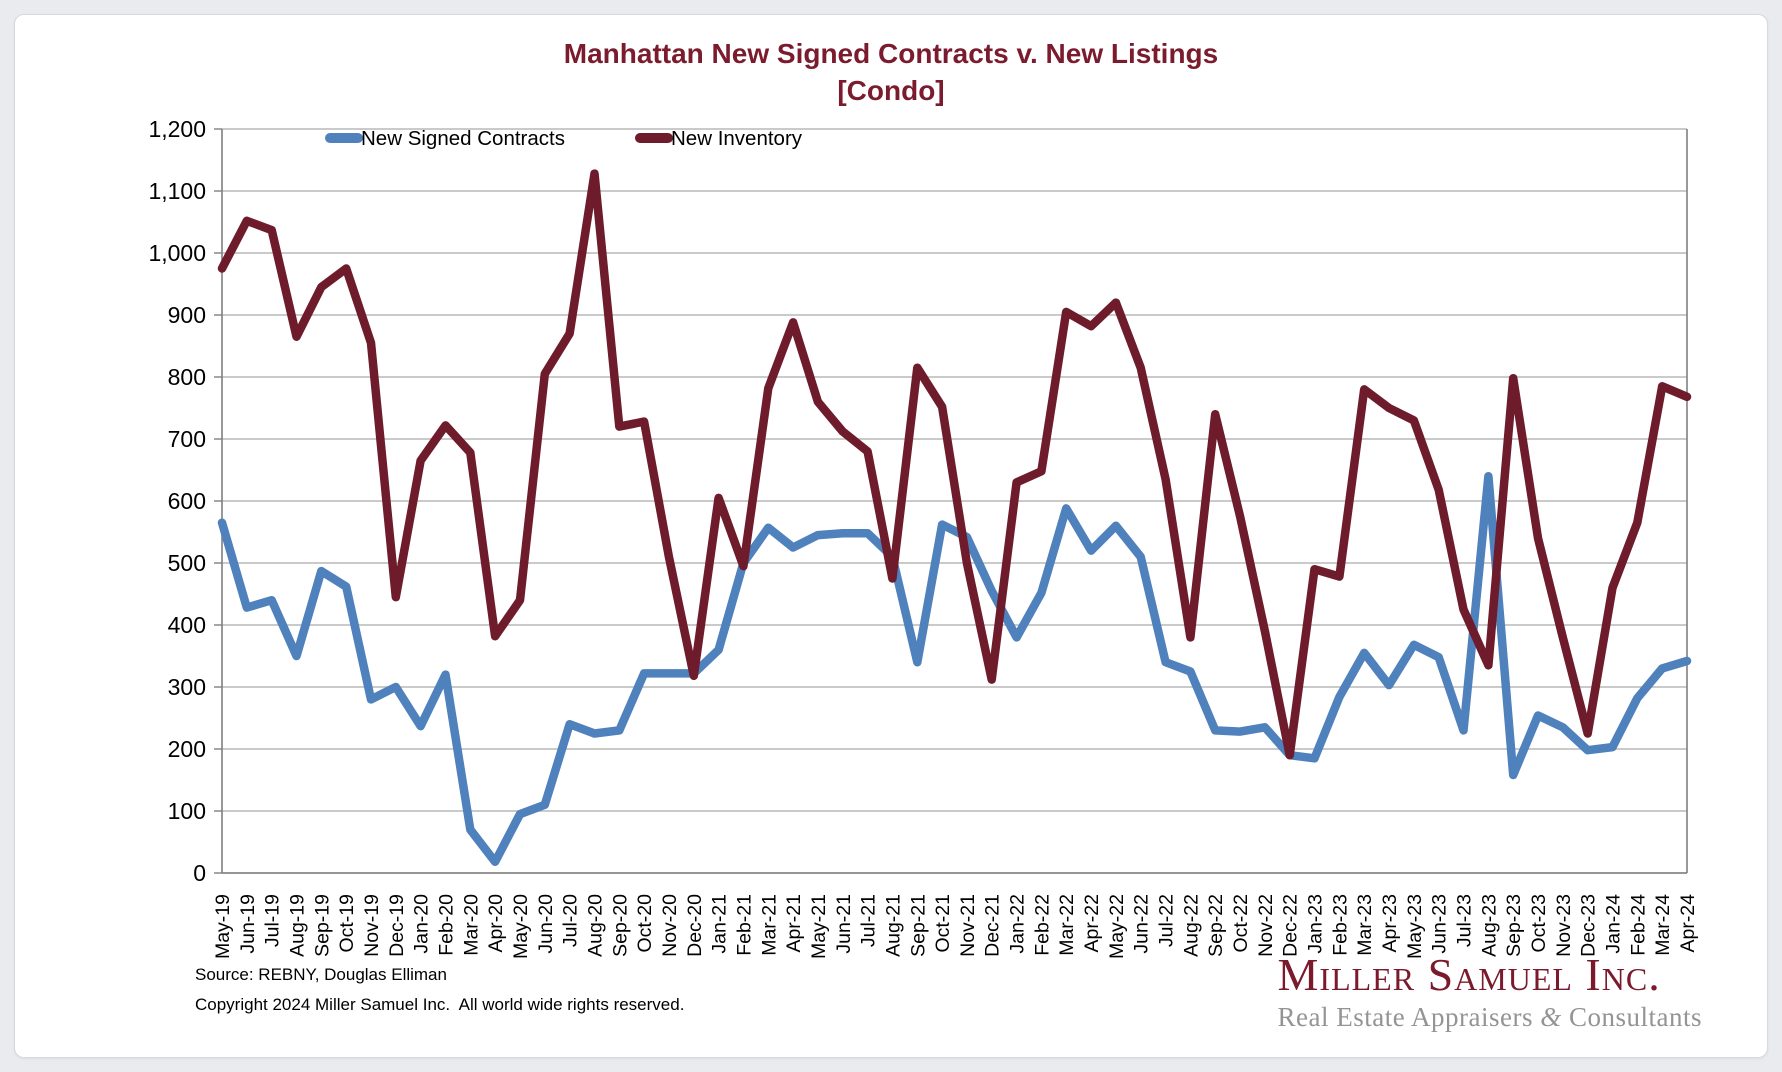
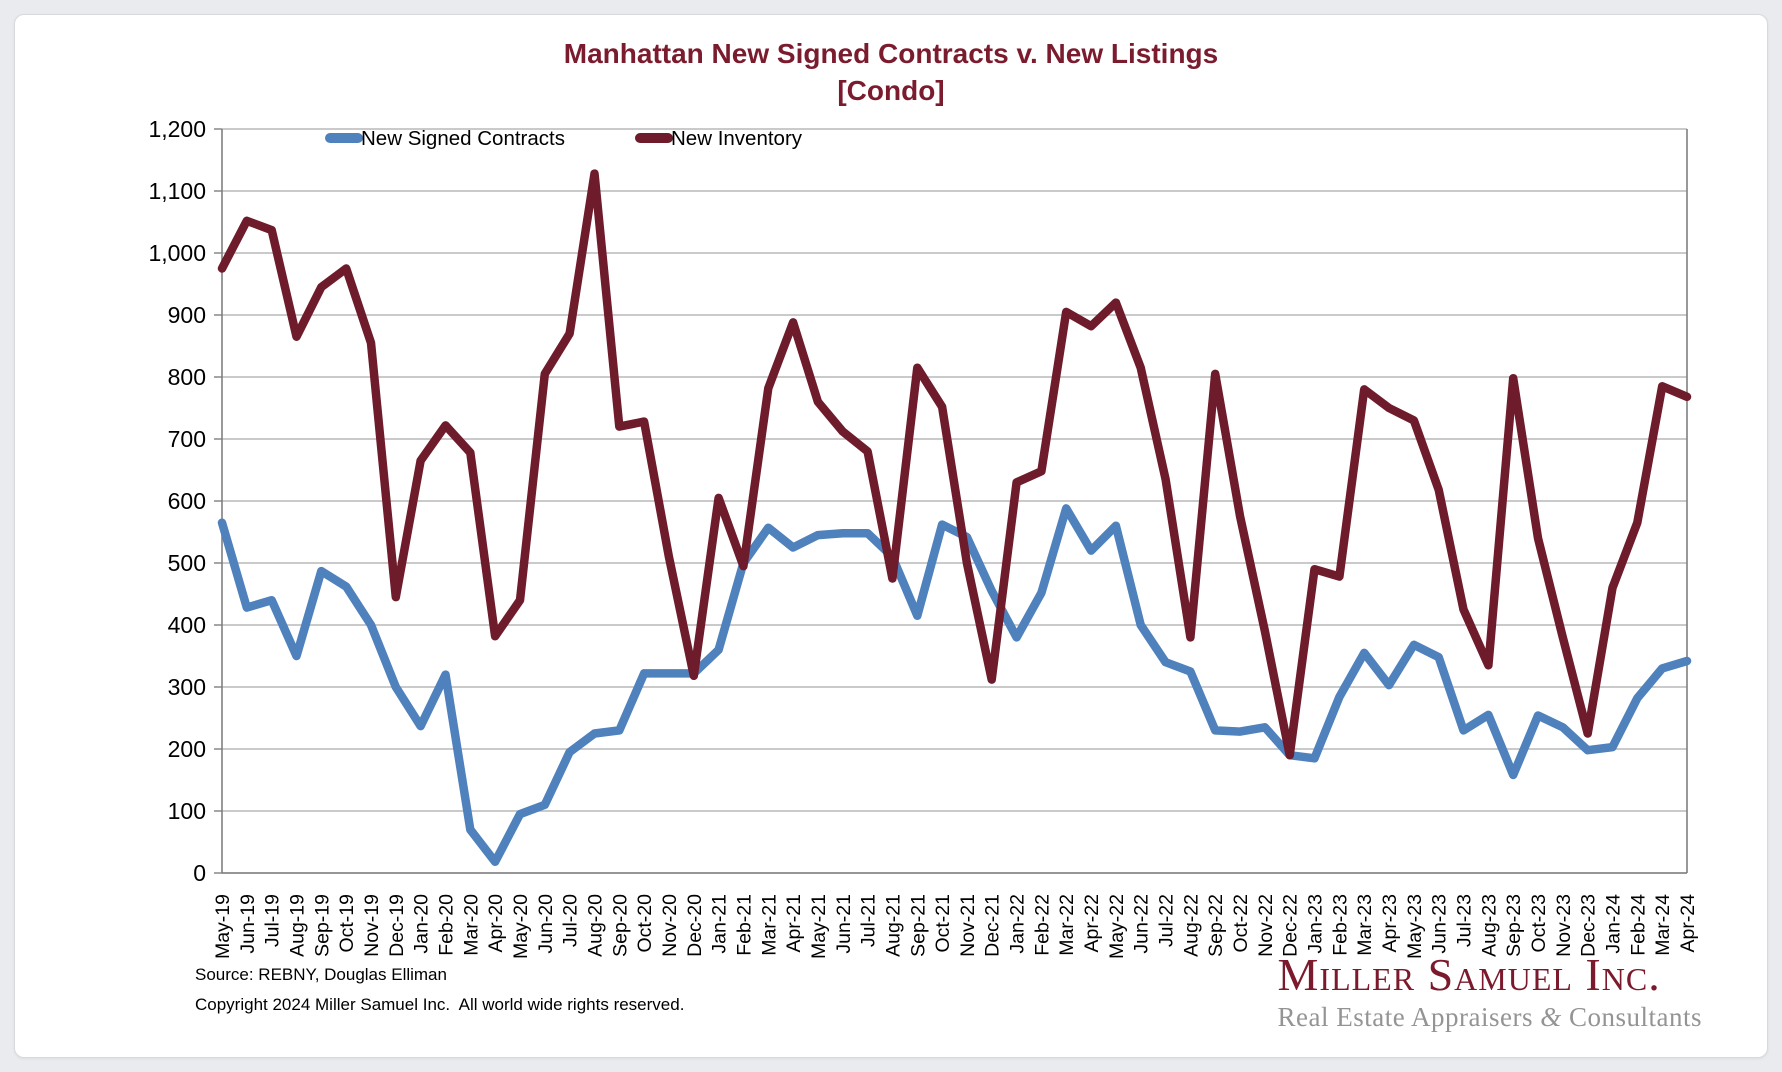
New Signed Contracts/Nov-19: 280 -> 400
New Signed Contracts/Jul-20: 240 -> 200
New Signed Contracts/Sep-21: 340 -> 420
New Signed Contracts/Jun-22: 510 -> 400
New Inventory/Sep-22: 740 -> 800
New Signed Contracts/Aug-23: 640 -> 260
